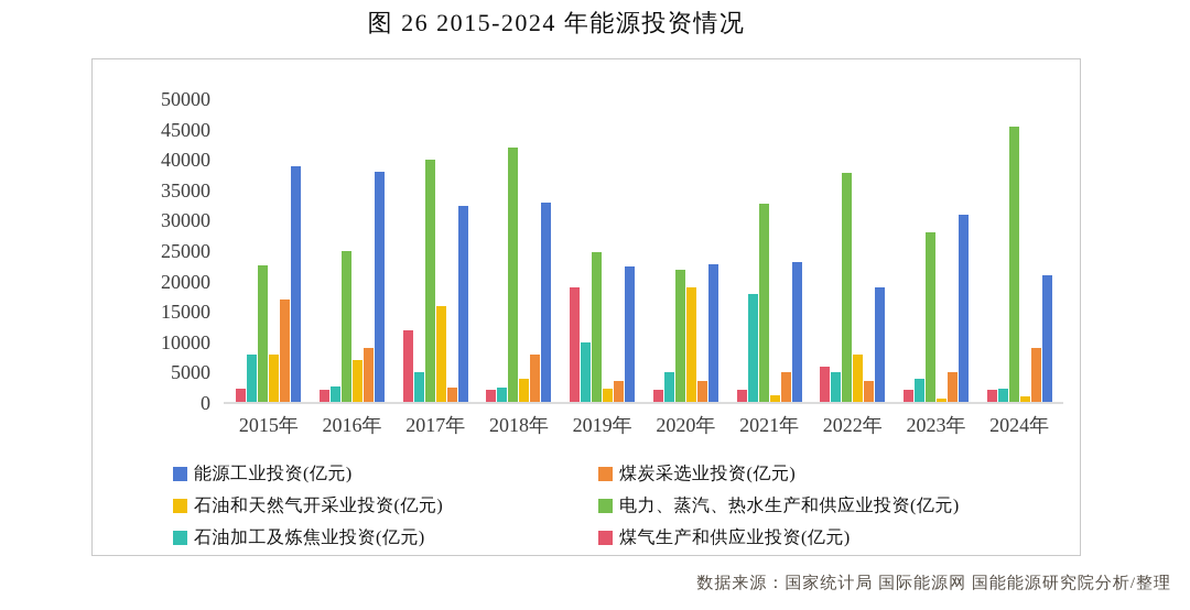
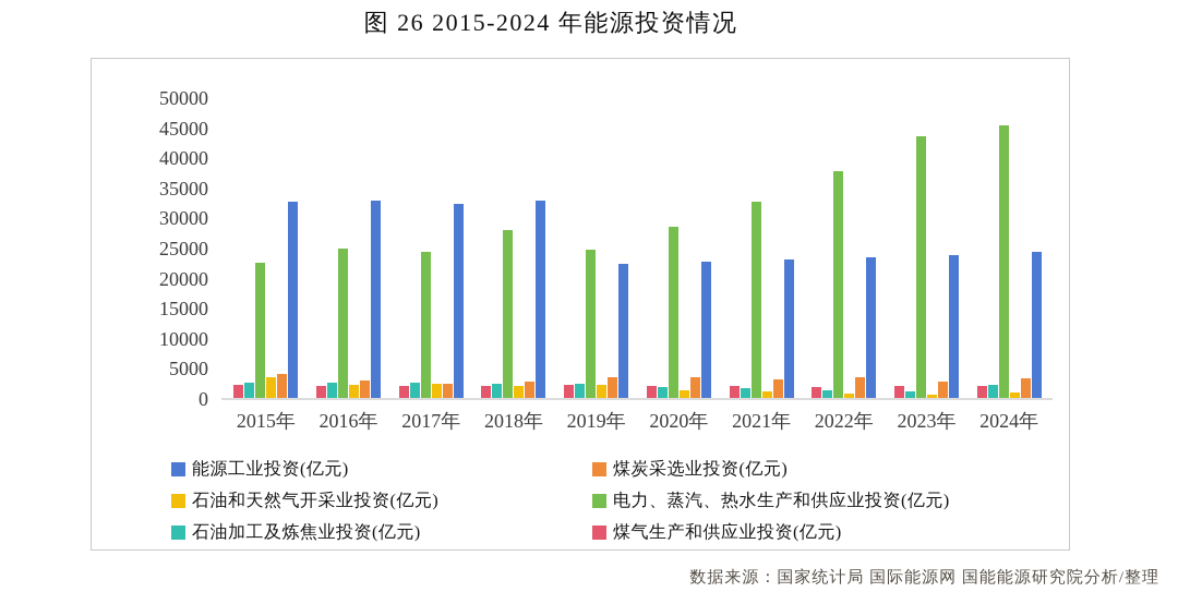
石油加工及炼焦业投资(亿元)/2015年: 8000 -> 3000
石油和天然气开采业投资(亿元)/2015年: 8000 -> 4000
煤炭采选业投资(亿元)/2015年: 17000 -> 4000
能源工业投资(亿元)/2015年: 39000 -> 33000
石油和天然气开采业投资(亿元)/2016年: 7000 -> 2000
煤炭采选业投资(亿元)/2016年: 9000 -> 3000
能源工业投资(亿元)/2016年: 38000 -> 33000
煤气生产和供应业投资(亿元)/2017年: 12000 -> 2000
石油加工及炼焦业投资(亿元)/2017年: 5000 -> 3000
电力、蒸汽、热水生产和供应业投资(亿元)/2017年: 40000 -> 24000
石油和天然气开采业投资(亿元)/2017年: 16000 -> 2000
电力、蒸汽、热水生产和供应业投资(亿元)/2018年: 42000 -> 28000
石油和天然气开采业投资(亿元)/2018年: 4000 -> 2000
煤炭采选业投资(亿元)/2018年: 8000 -> 3000
煤气生产和供应业投资(亿元)/2019年: 19000 -> 2000
石油加工及炼焦业投资(亿元)/2019年: 10000 -> 3000
石油加工及炼焦业投资(亿元)/2020年: 5000 -> 2000
电力、蒸汽、热水生产和供应业投资(亿元)/2020年: 22000 -> 29000
石油和天然气开采业投资(亿元)/2020年: 19000 -> 1000
石油加工及炼焦业投资(亿元)/2021年: 18000 -> 2000
煤炭采选业投资(亿元)/2021年: 5000 -> 3000
煤气生产和供应业投资(亿元)/2022年: 6000 -> 2000
石油加工及炼焦业投资(亿元)/2022年: 5000 -> 1000
石油和天然气开采业投资(亿元)/2022年: 8000 -> 1000
能源工业投资(亿元)/2022年: 19000 -> 24000
石油加工及炼焦业投资(亿元)/2023年: 4000 -> 1000
电力、蒸汽、热水生产和供应业投资(亿元)/2023年: 28000 -> 44000
煤炭采选业投资(亿元)/2023年: 5000 -> 3000
能源工业投资(亿元)/2023年: 31000 -> 24000
煤炭采选业投资(亿元)/2024年: 9000 -> 4000
能源工业投资(亿元)/2024年: 21000 -> 24000
